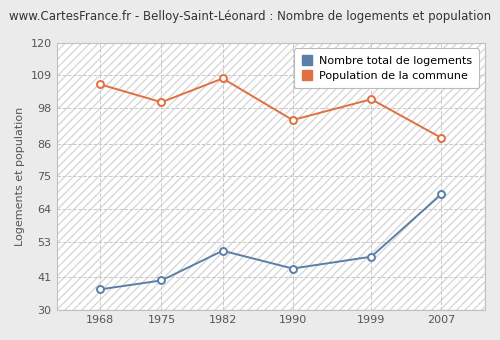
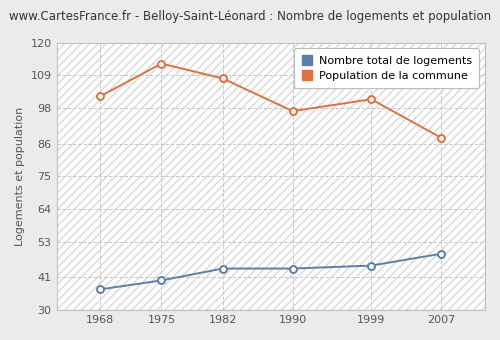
Population de la commune/1968: 106 -> 102
Population de la commune/1975: 100 -> 113
Nombre total de logements/1982: 50 -> 44
Population de la commune/1990: 94 -> 97
Nombre total de logements/1999: 48 -> 45
Nombre total de logements/2007: 69 -> 49
